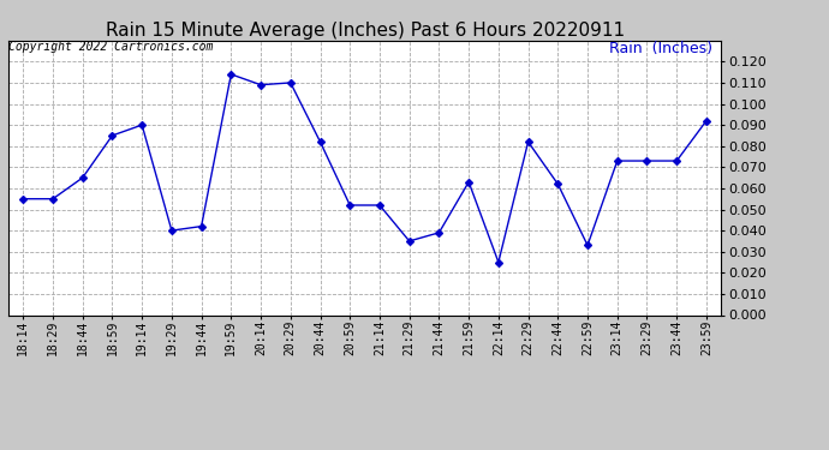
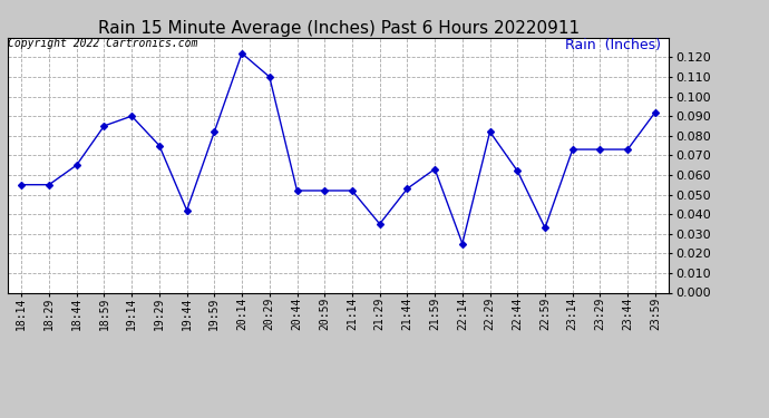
19:29: 0.040 -> 0.075
19:59: 0.114 -> 0.082
20:14: 0.109 -> 0.122
20:44: 0.082 -> 0.052
21:44: 0.039 -> 0.053
